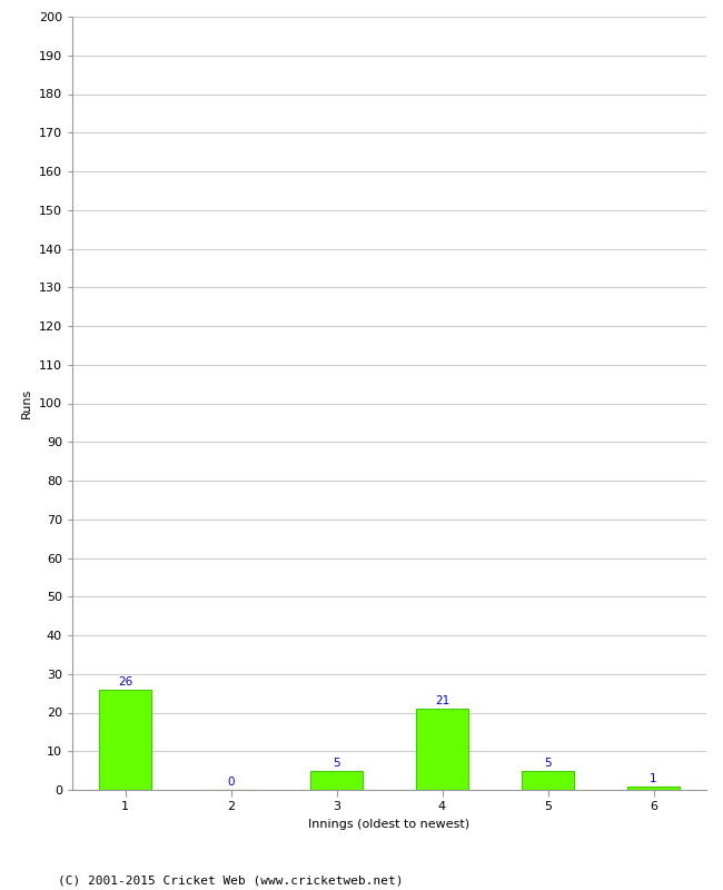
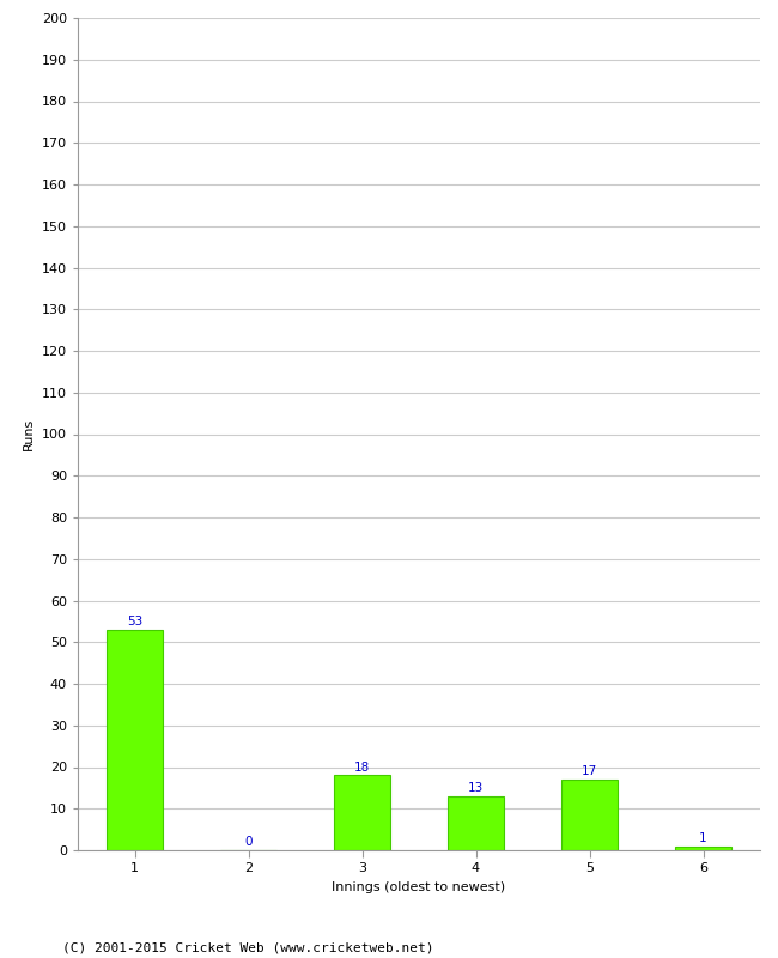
1: 26 -> 53
3: 5 -> 18
4: 21 -> 13
5: 5 -> 17
